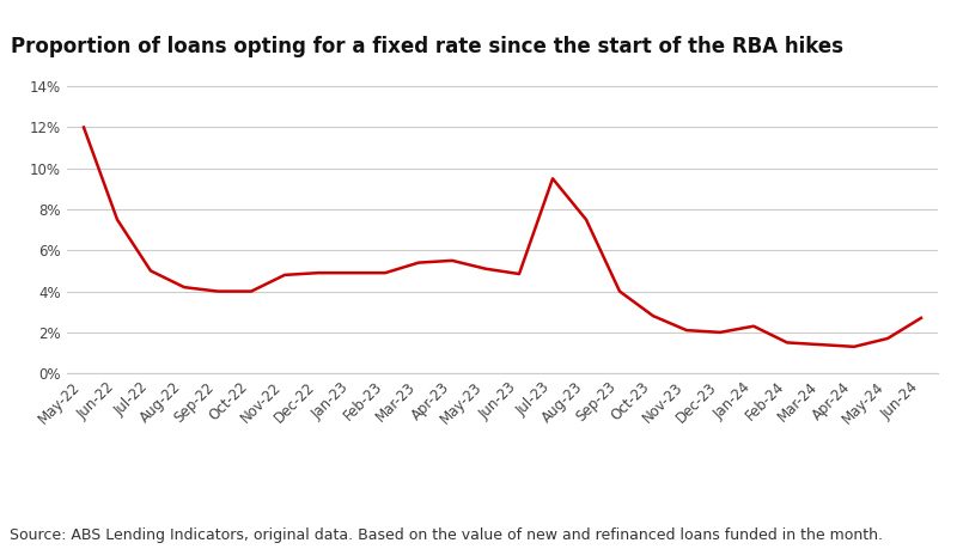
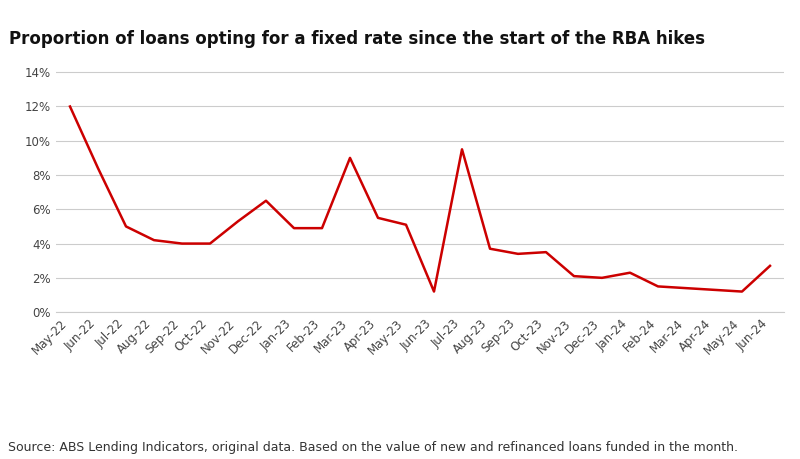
Jun-22: 7.5% -> 8.4%
Nov-22: 4.8% -> 5.3%
Dec-22: 4.9% -> 6.5%
Mar-23: 5.4% -> 9.0%
Jun-23: 4.8% -> 1.2%
Aug-23: 7.5% -> 3.7%
Sep-23: 4.0% -> 3.4%
Oct-23: 2.8% -> 3.5%
May-24: 1.7% -> 1.2%
